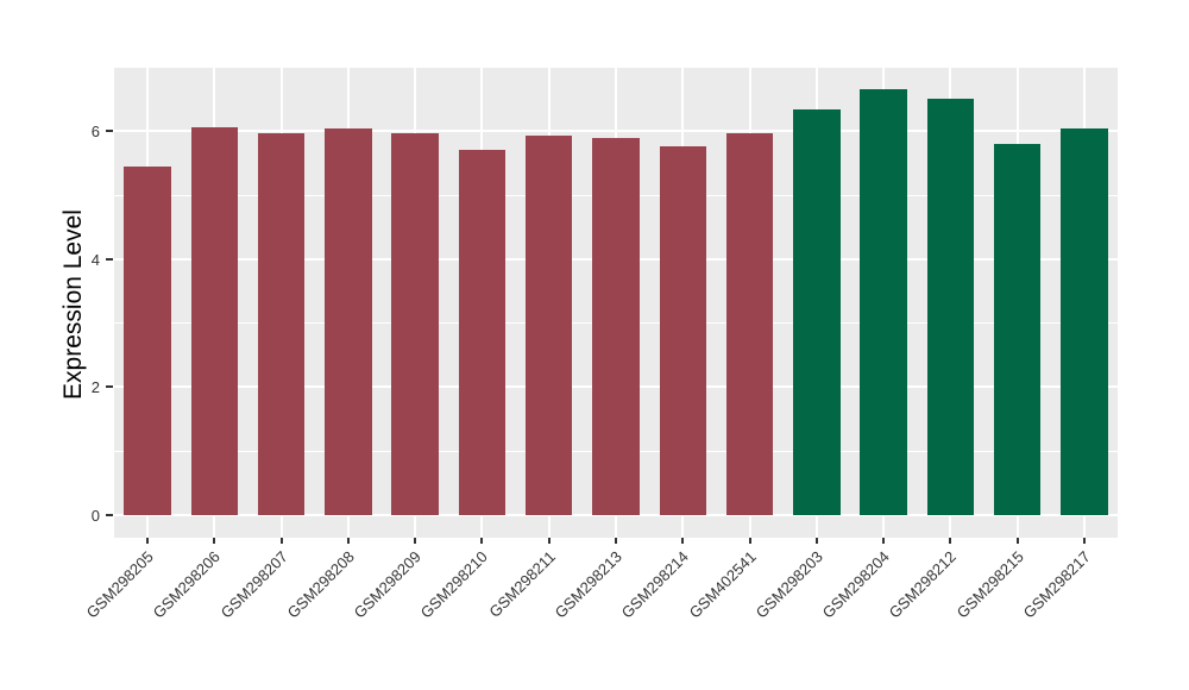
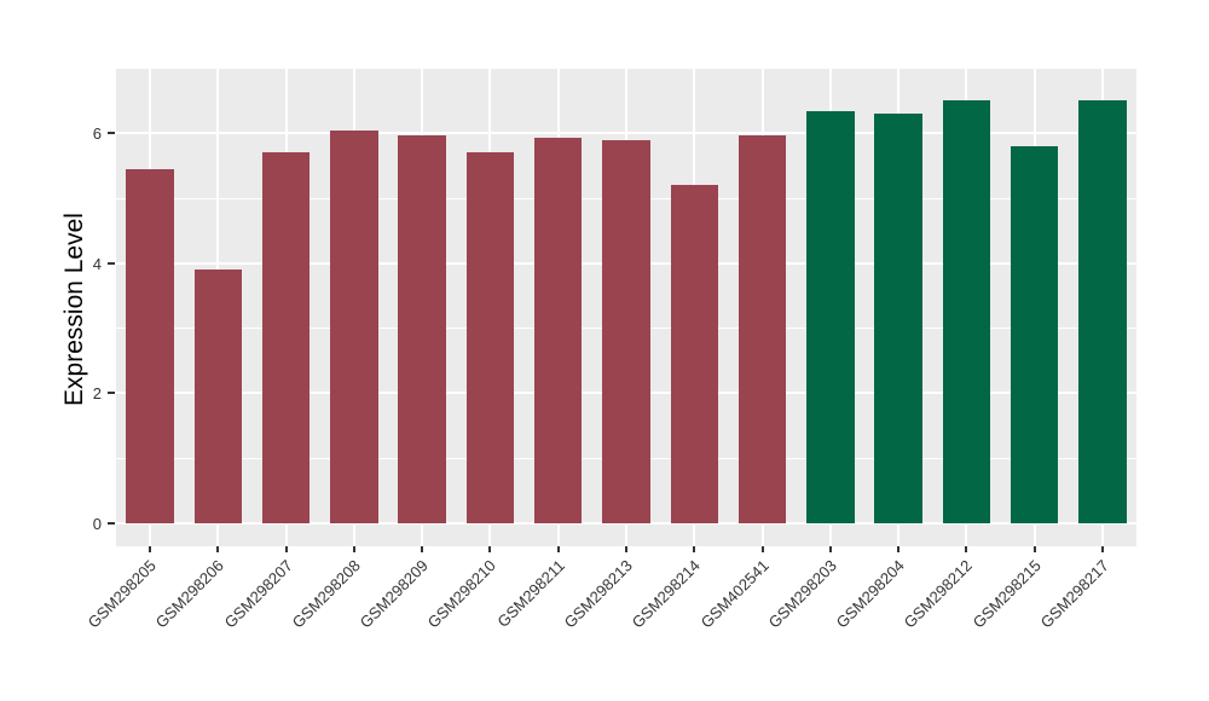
GSM298206: 6.1 -> 3.9
GSM298207: 6.0 -> 5.7
GSM298214: 5.8 -> 5.2
GSM298204: 6.7 -> 6.3
GSM298217: 6.0 -> 6.5
